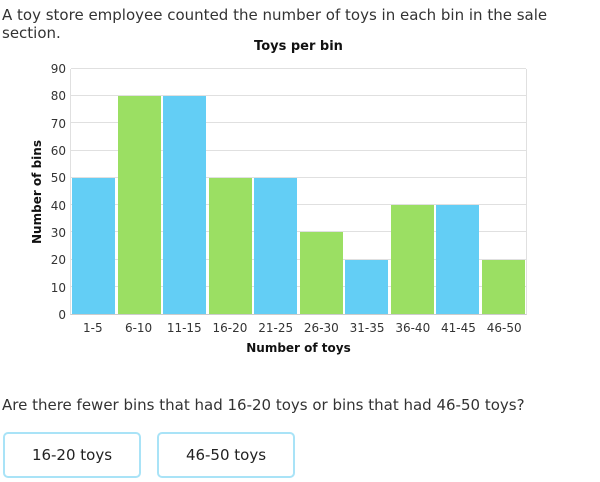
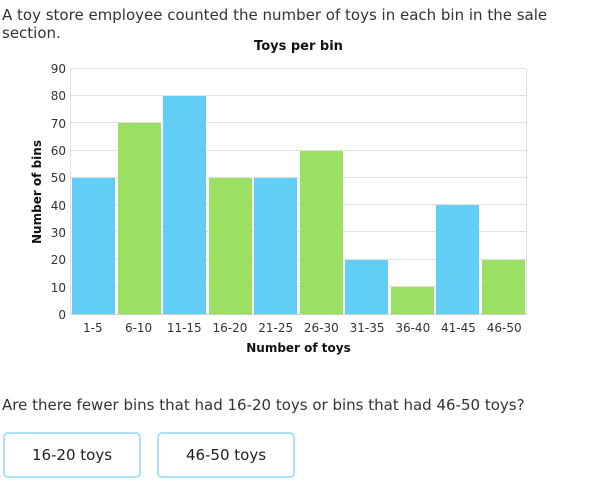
6-10: 80 -> 70
26-30: 30 -> 60
36-40: 40 -> 10
